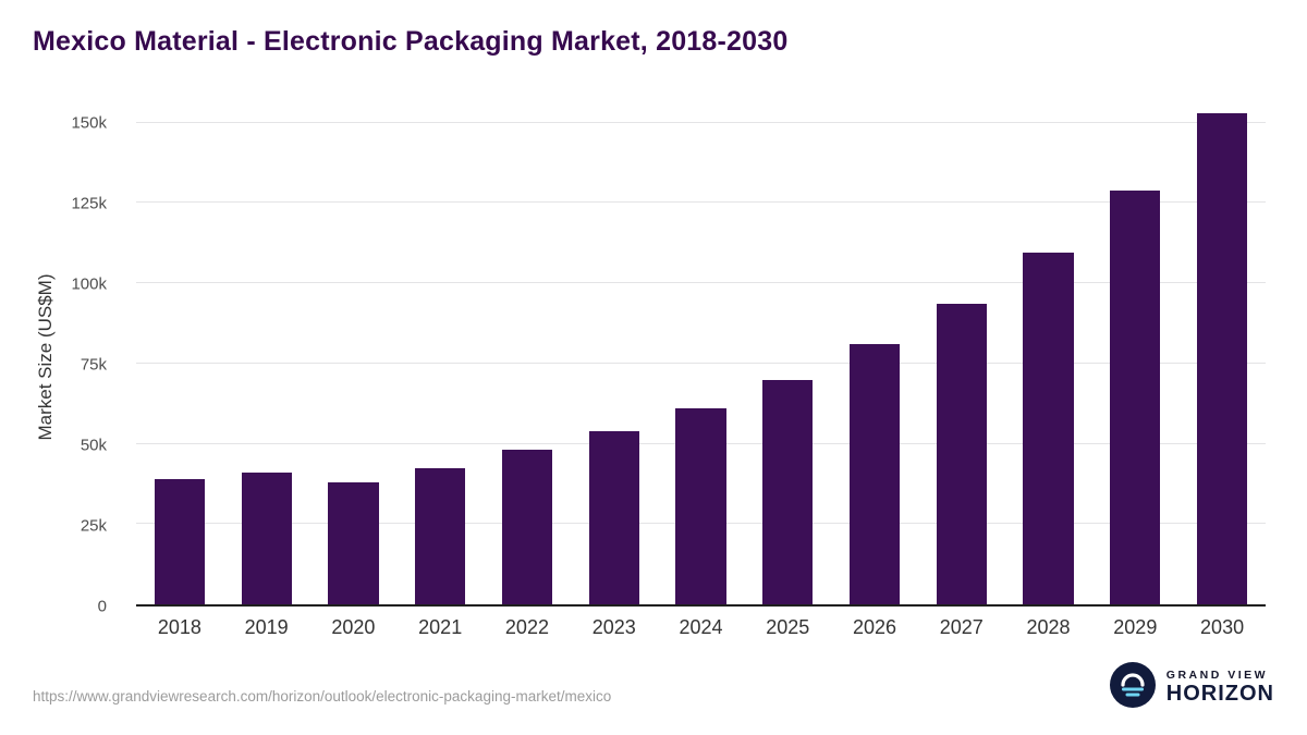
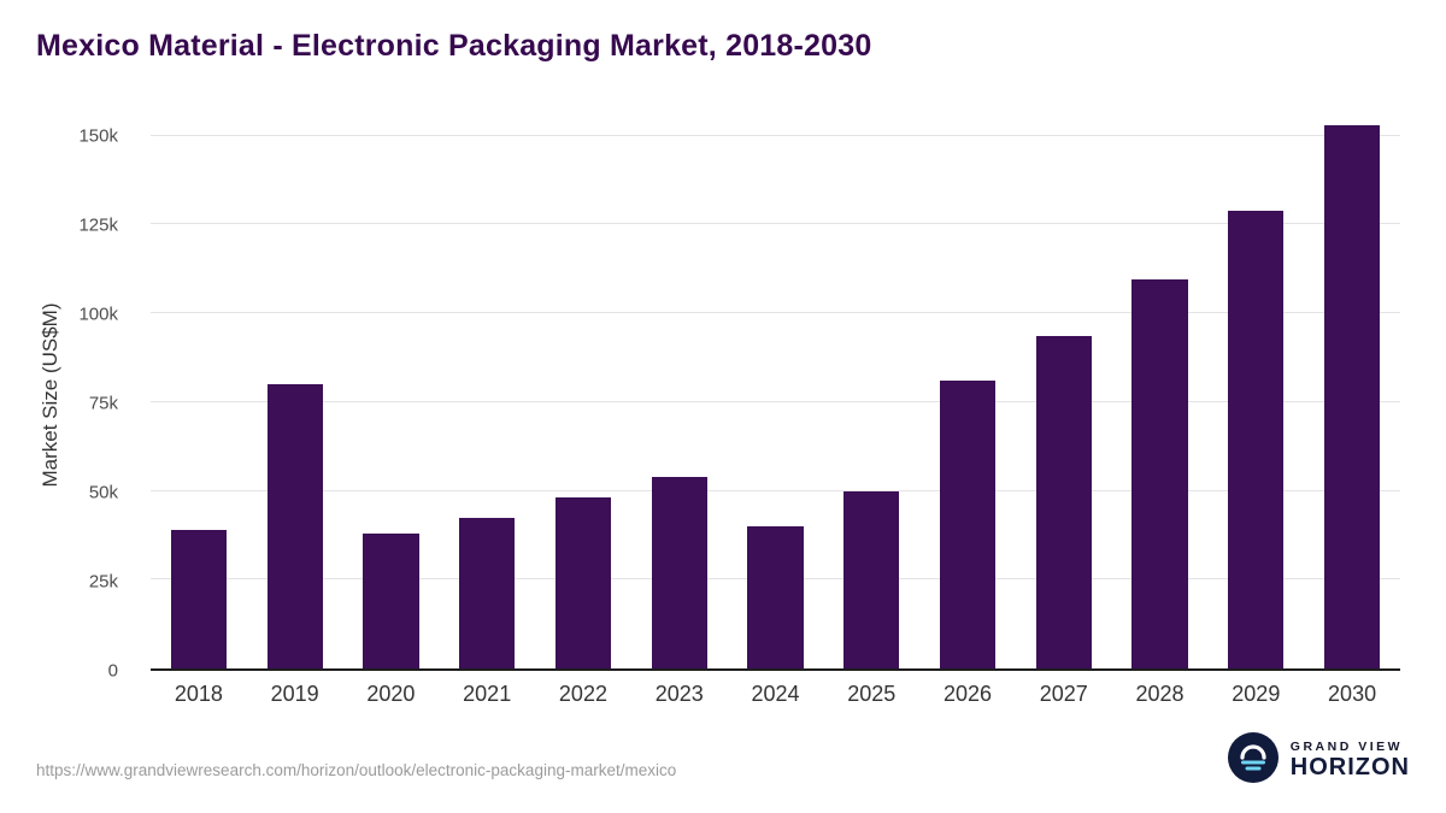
2019: 41k -> 80k
2024: 61k -> 40k
2025: 70k -> 50k
